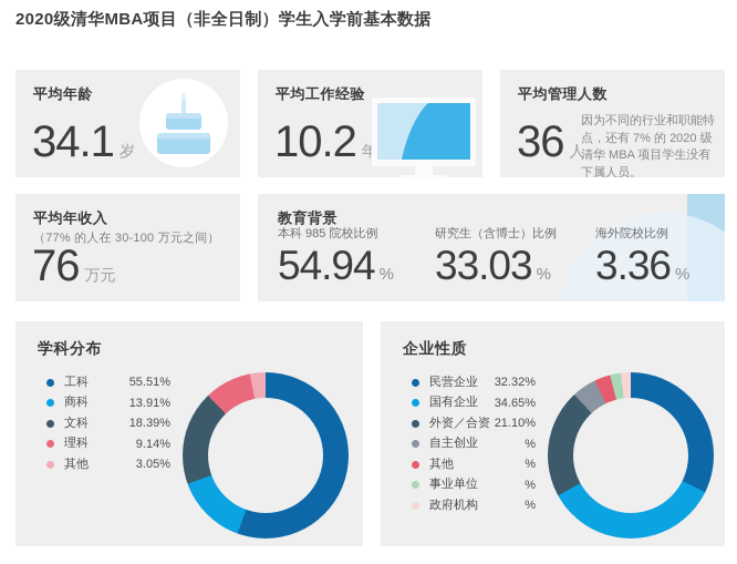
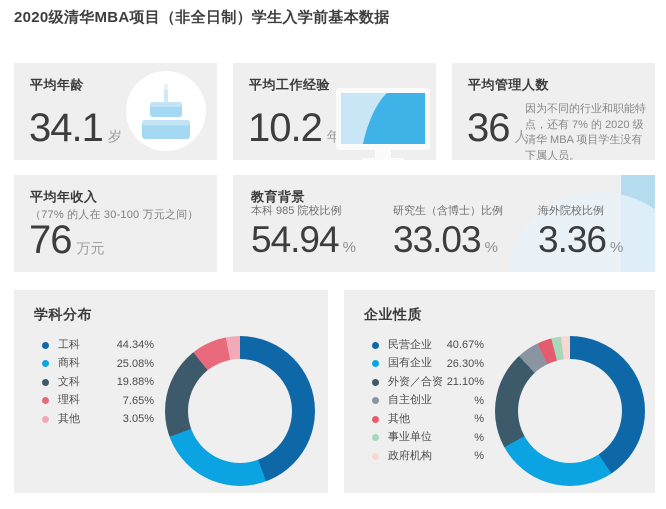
学科分布/工科: 55.51% -> 44.34%
学科分布/商科: 13.91% -> 25.08%
学科分布/文科: 18.39% -> 19.88%
学科分布/理科: 9.14% -> 7.65%
企业性质/民营企业: 32.32% -> 40.67%
企业性质/国有企业: 34.65% -> 26.30%
